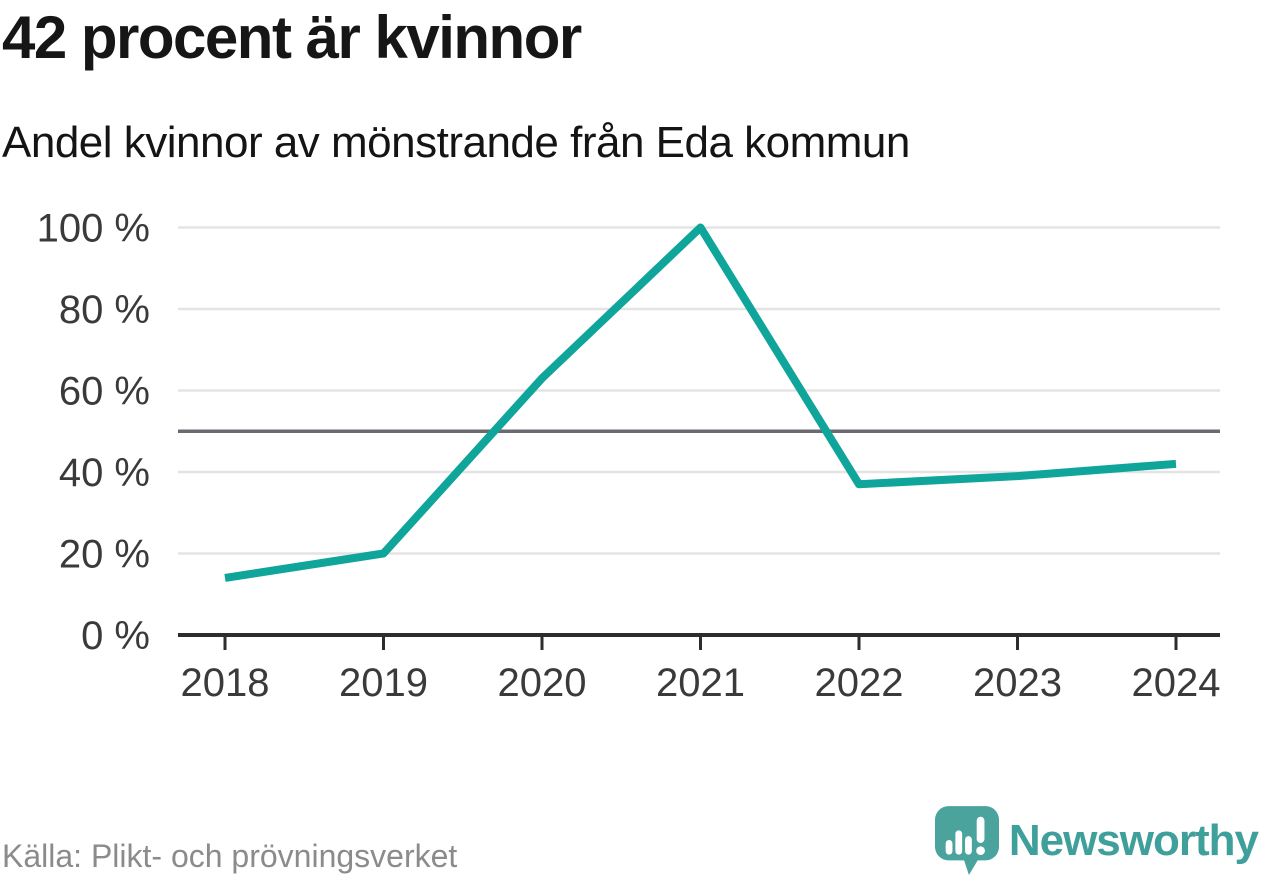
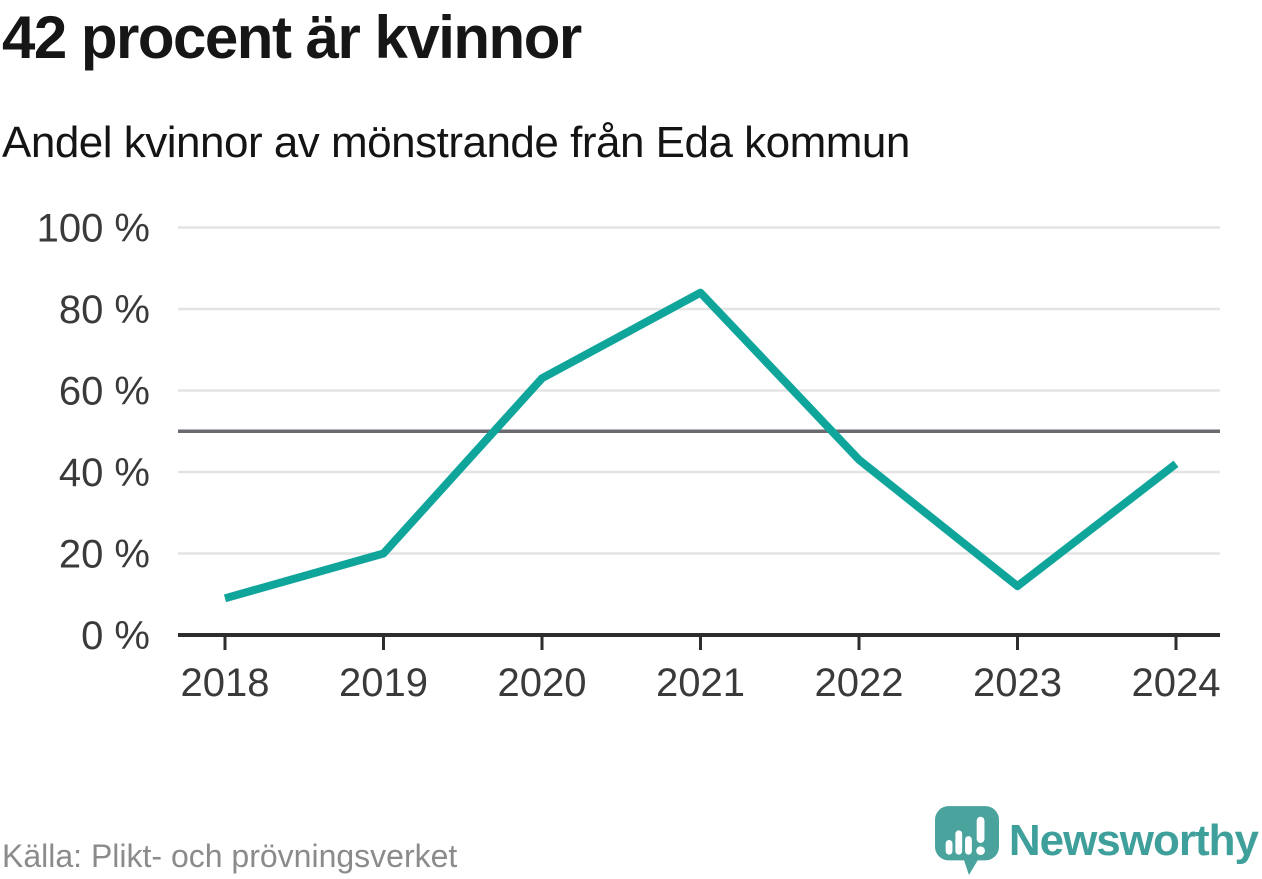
2018: 14% -> 9%
2021: 100% -> 84%
2022: 37% -> 43%
2023: 39% -> 12%
